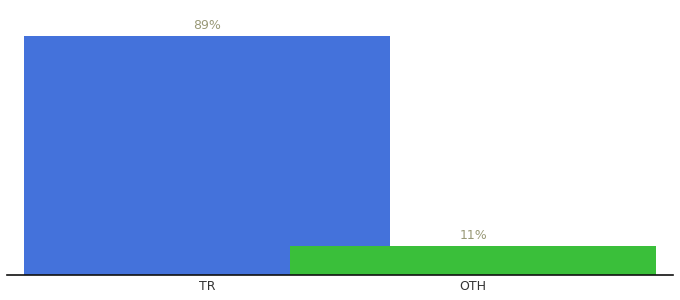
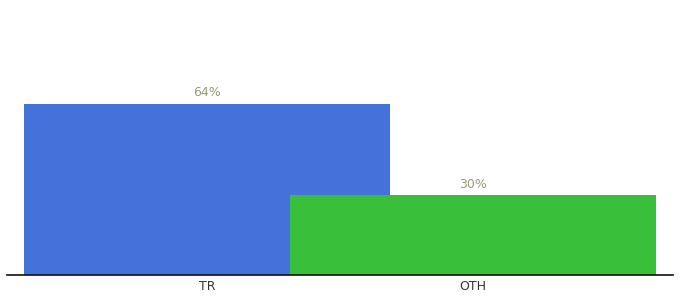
TR: 89% -> 64%
OTH: 11% -> 30%
